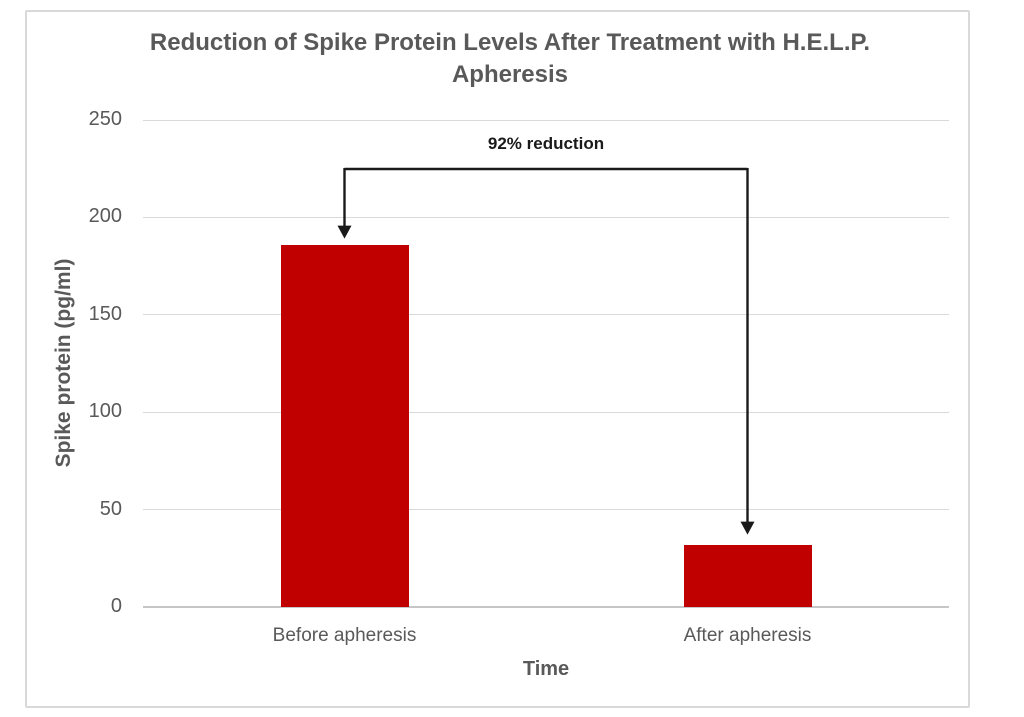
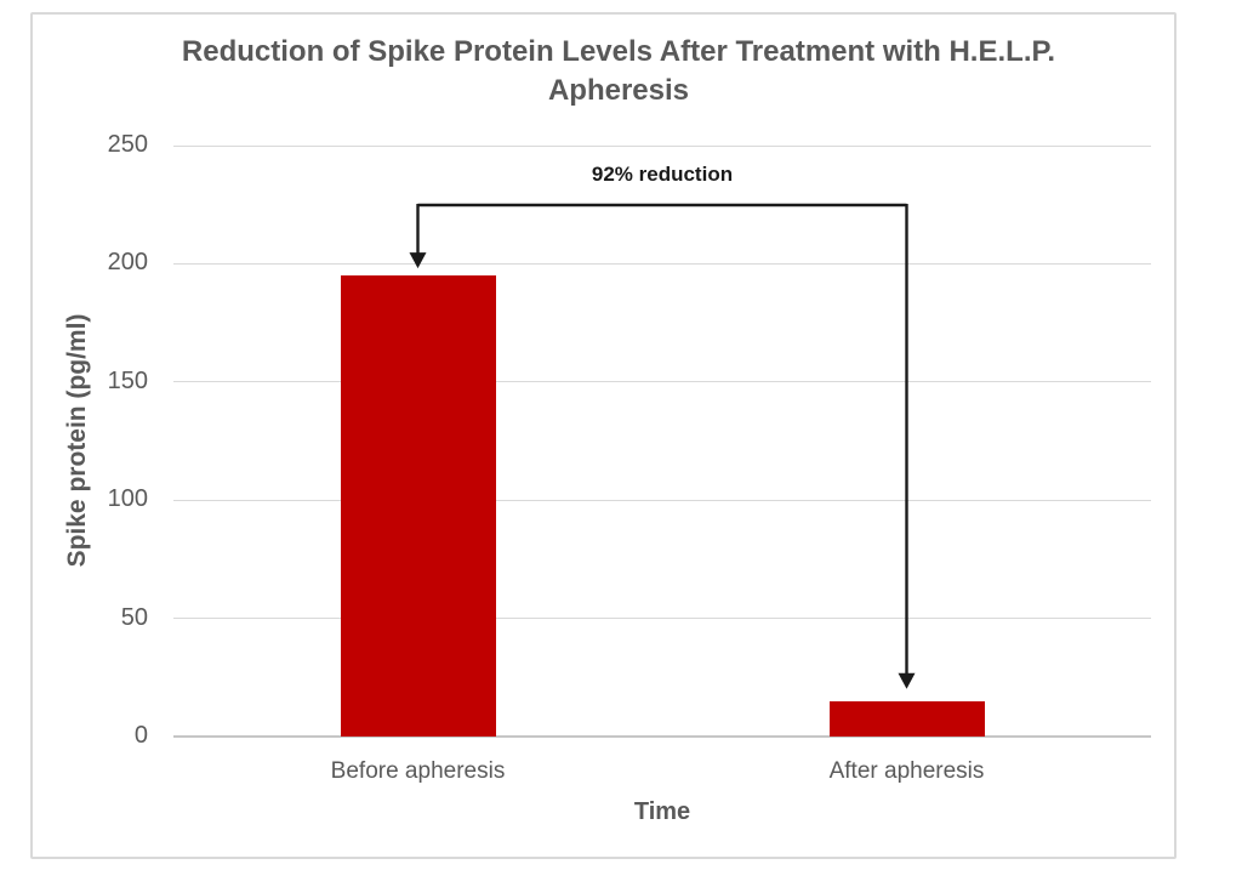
Before apheresis: 186 -> 195
After apheresis: 32 -> 15
